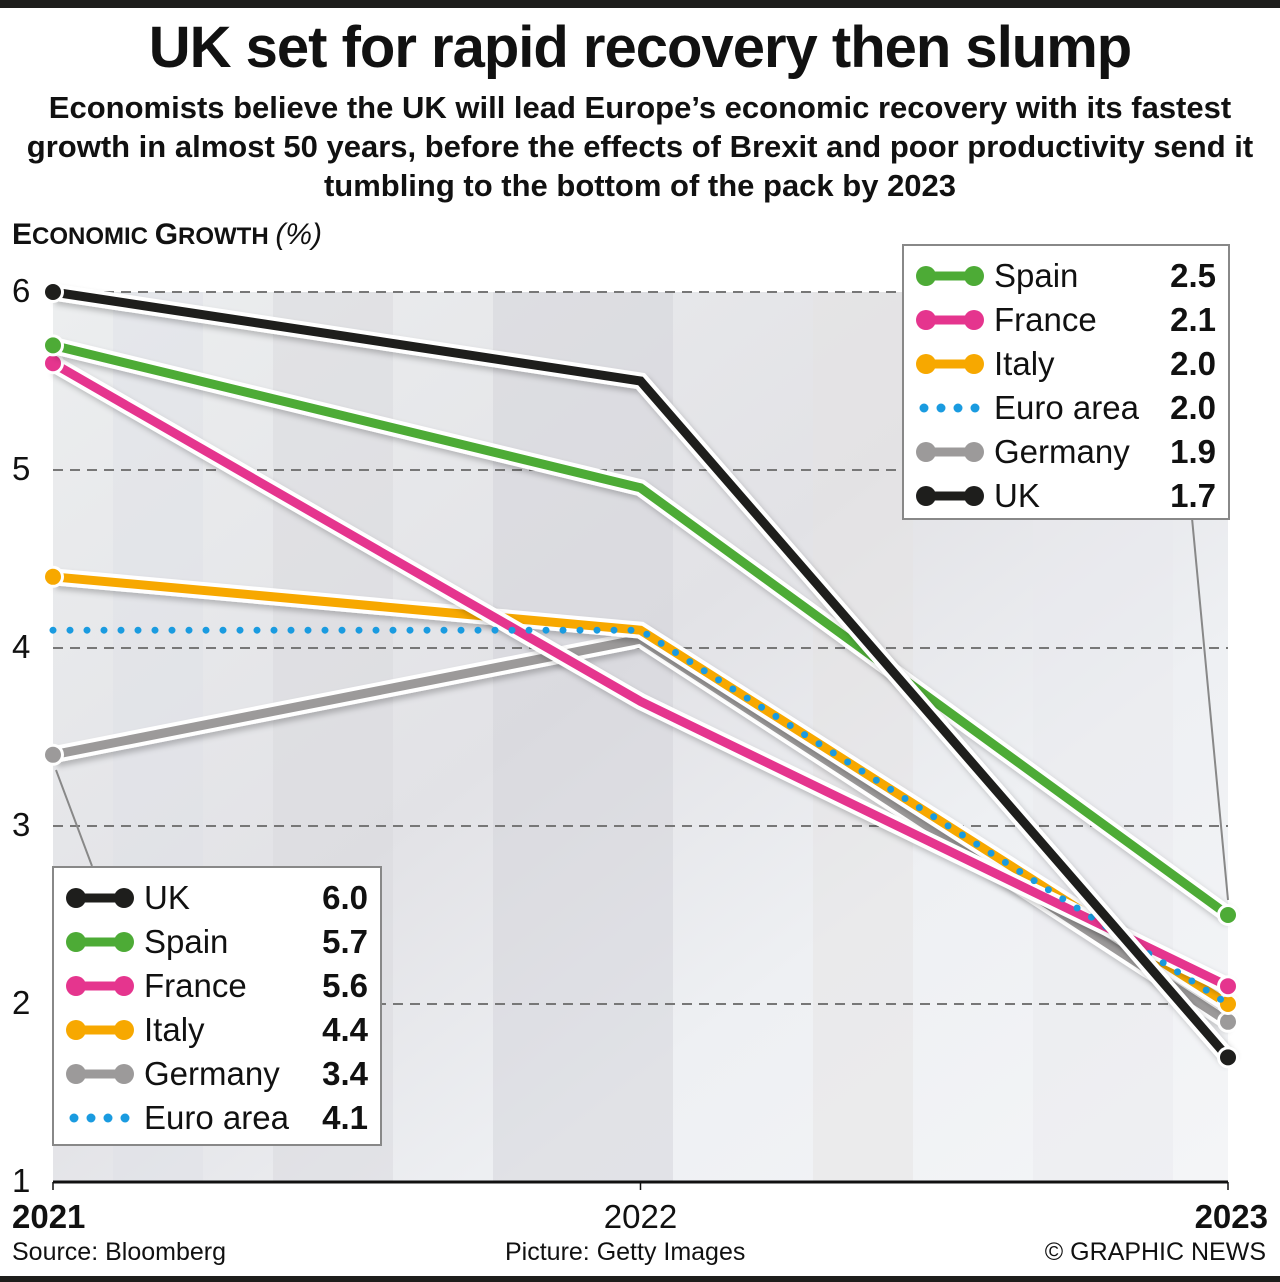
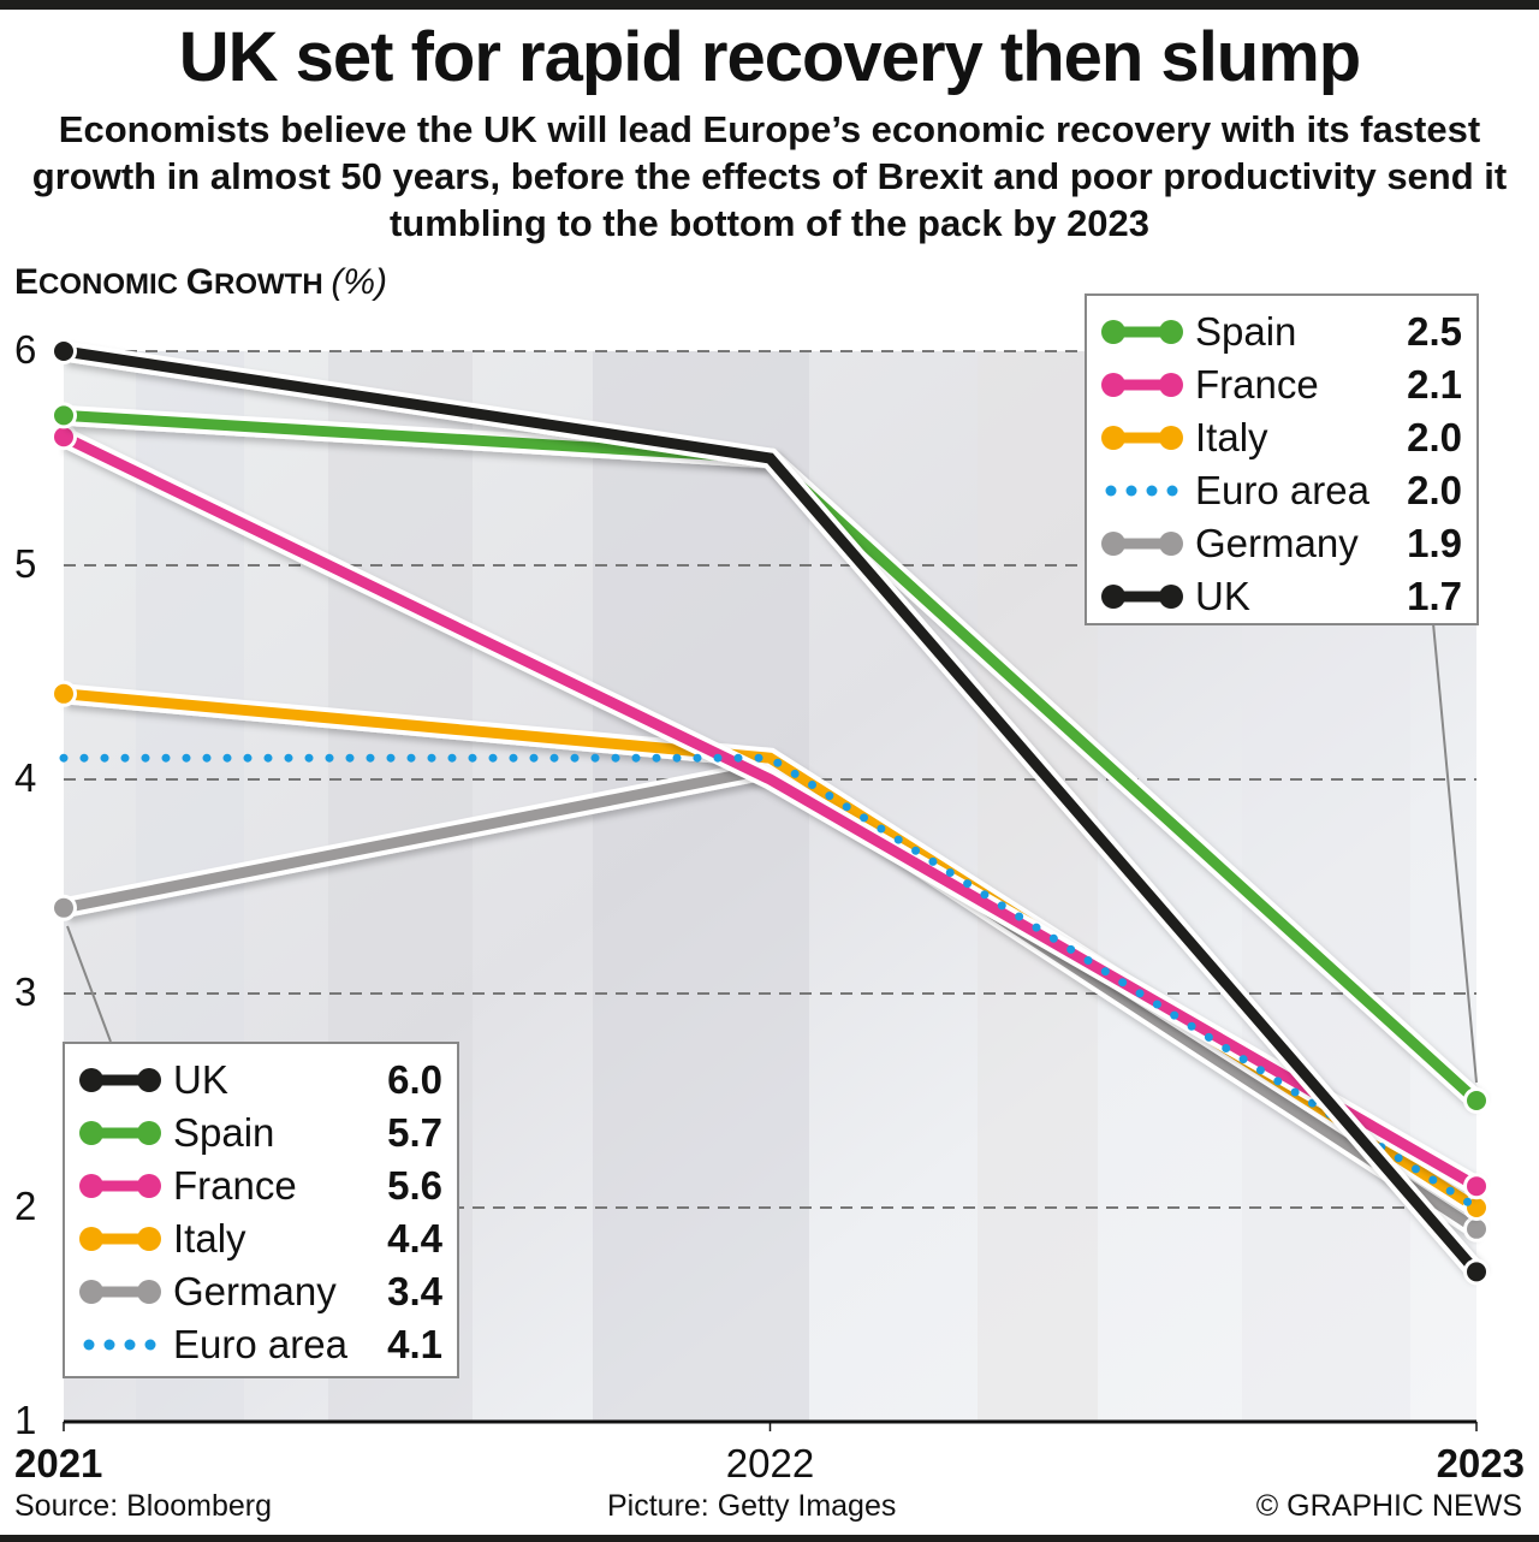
Spain/2022: 4.9 -> 5.5
France/2022: 3.7 -> 4.0
